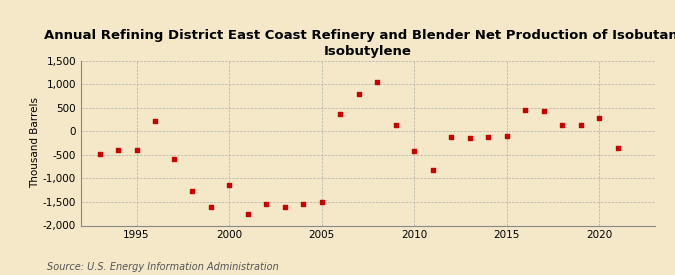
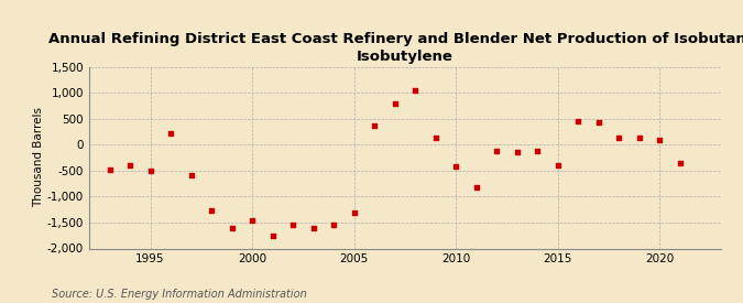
1995: -390 -> -500
2000: -1,150 -> -1,450
2005: -1,500 -> -1,300
2015: -110 -> -400
2020: 270 -> 100
